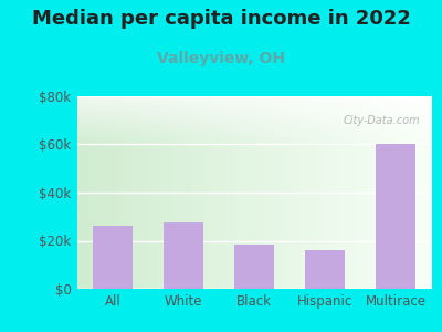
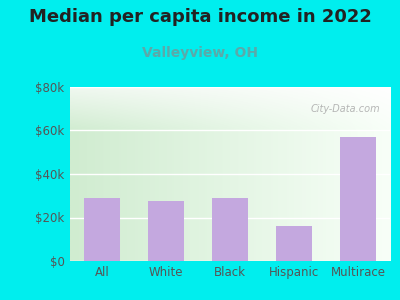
All: $26.0k -> $29.0k
Black: $18.5k -> $29.0k
Multirace: $60.0k -> $57.0k
